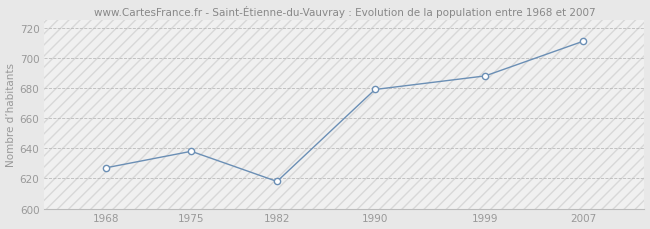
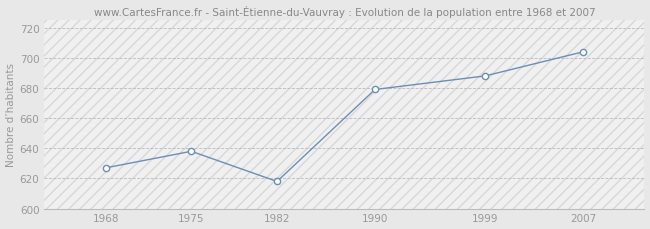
2007: 711 -> 704
